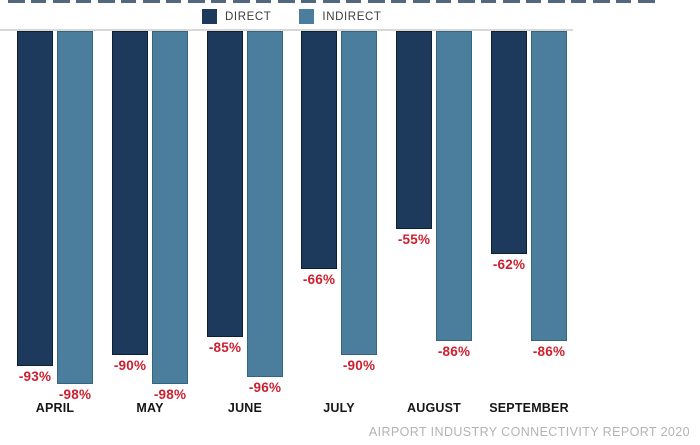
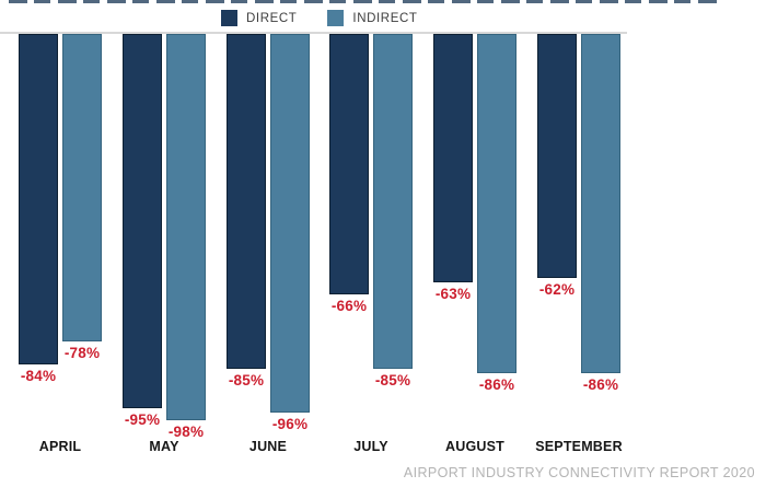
DIRECT/APRIL: -93% -> -84%
INDIRECT/APRIL: -98% -> -78%
DIRECT/MAY: -90% -> -95%
INDIRECT/JULY: -90% -> -85%
DIRECT/AUGUST: -55% -> -63%
